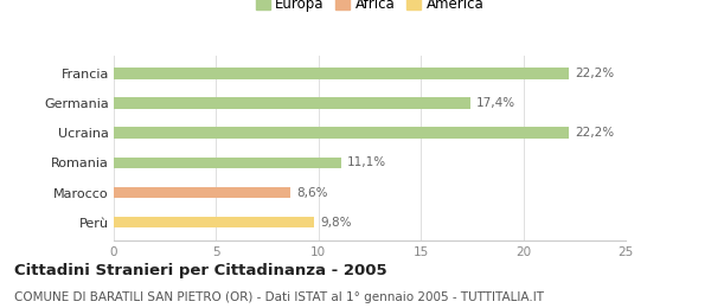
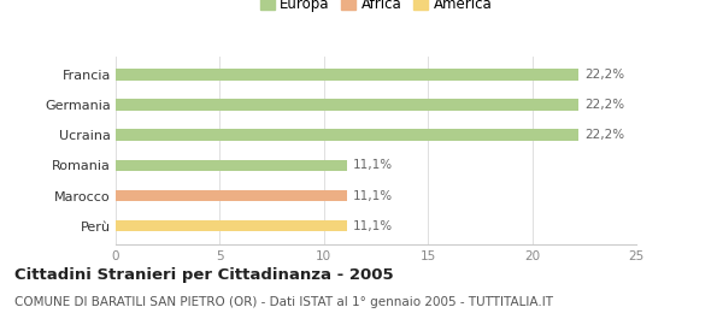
Germania: 17,4% -> 22,2%
Marocco: 8,6% -> 11,1%
Perù: 9,8% -> 11,1%
